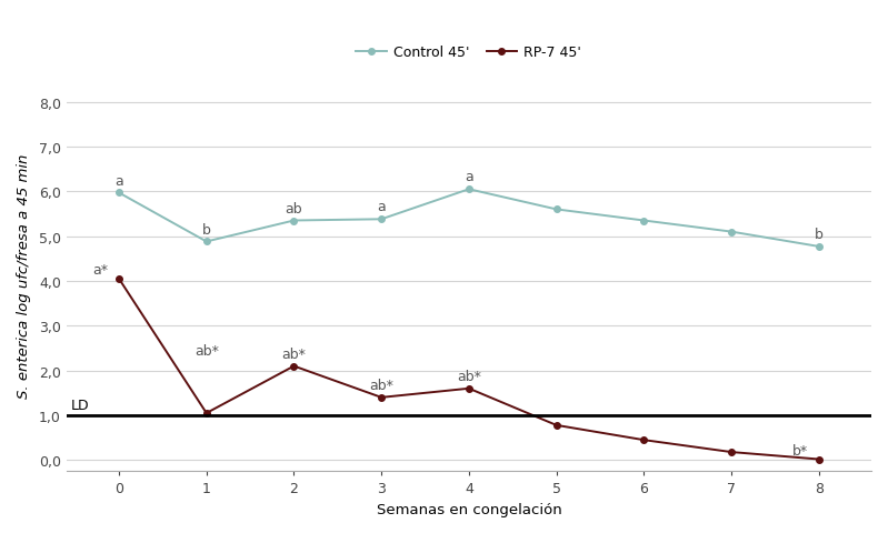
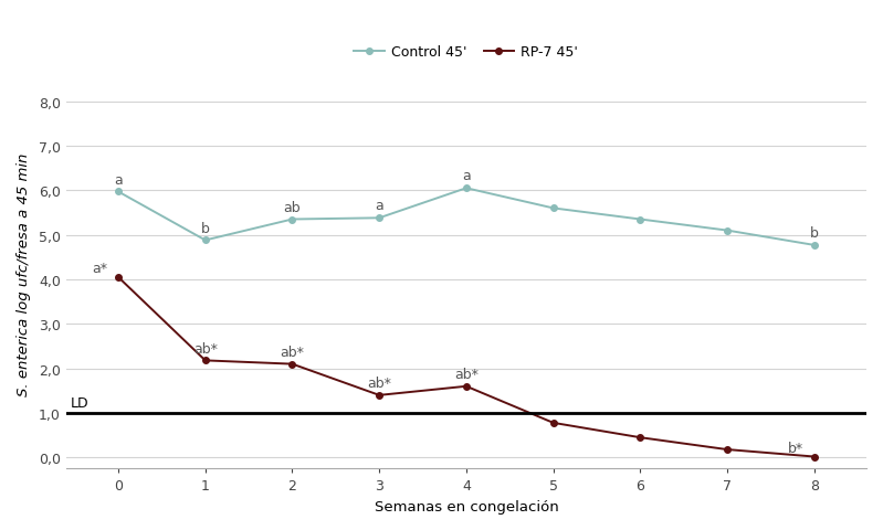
RP-7 45'/1: 1,05 -> 2,18
